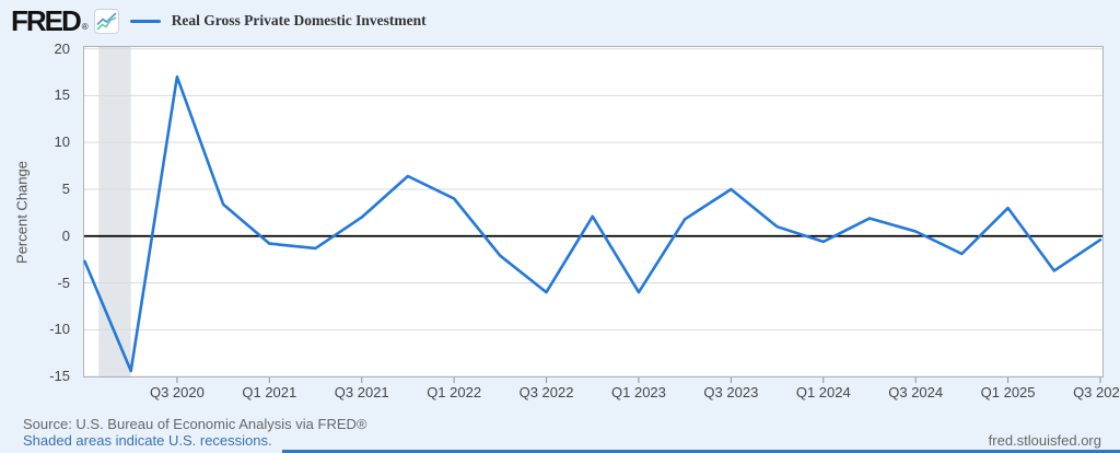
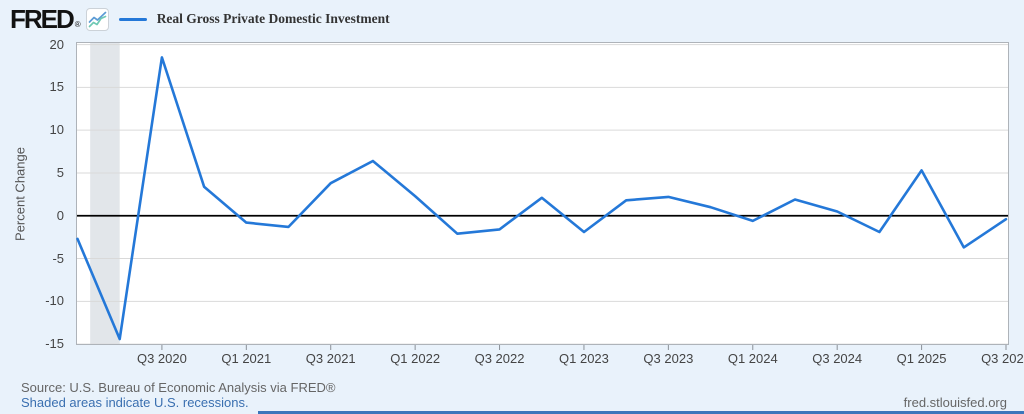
Q3 2020: 17 -> 18
Q3 2021: 2 -> 4
Q1 2022: 4 -> 2
Q3 2022: -6 -> -2
Q1 2023: -6 -> -2
Q3 2023: 5 -> 2
Q1 2025: 3 -> 5
